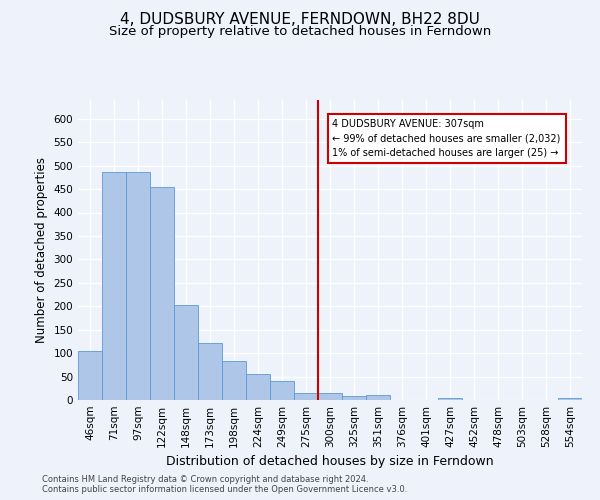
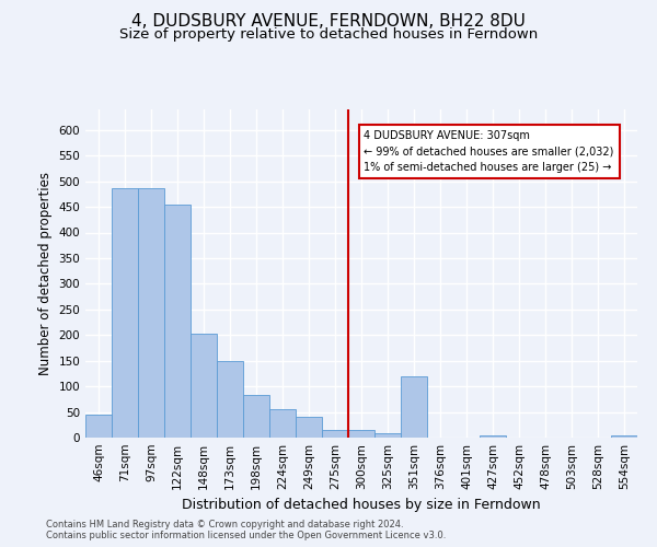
46sqm: 105 -> 45
173sqm: 121 -> 150
351sqm: 10 -> 120
